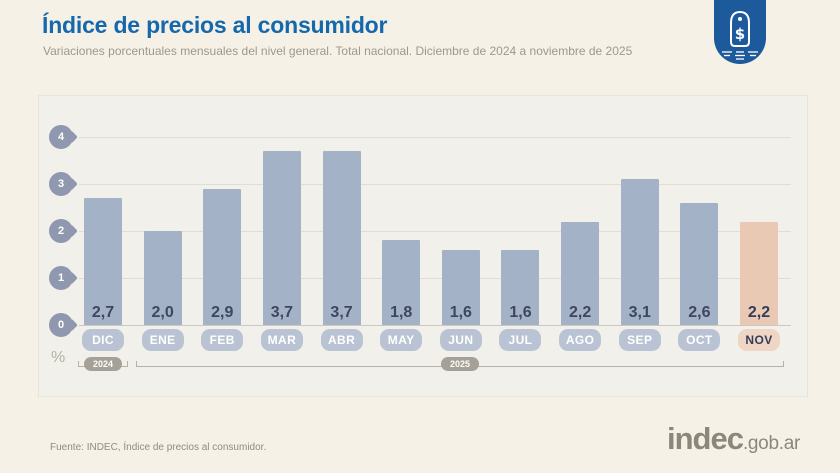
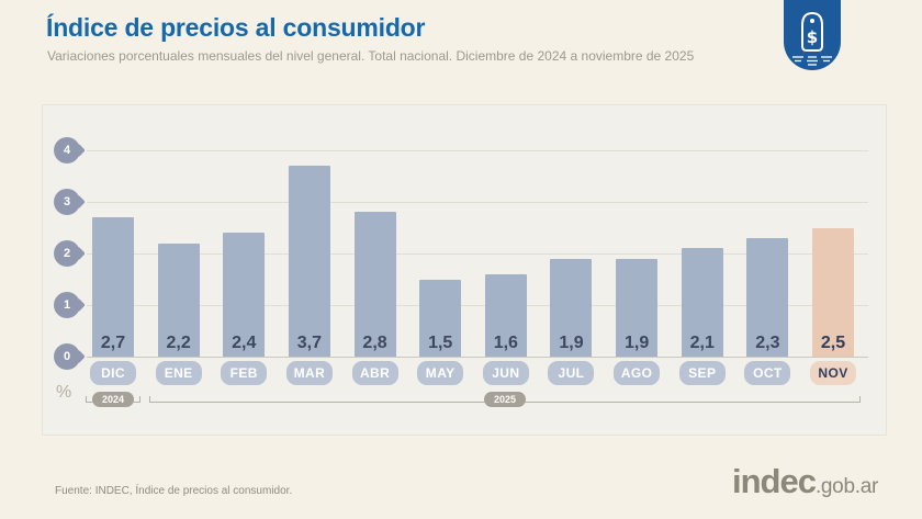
ENE: 2,0 -> 2,2
FEB: 2,9 -> 2,4
ABR: 3,7 -> 2,8
MAY: 1,8 -> 1,5
JUL: 1,6 -> 1,9
AGO: 2,2 -> 1,9
SEP: 3,1 -> 2,1
OCT: 2,6 -> 2,3
NOV: 2,2 -> 2,5
